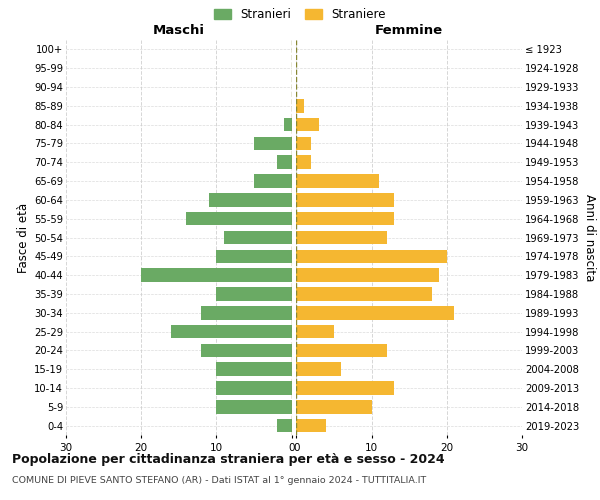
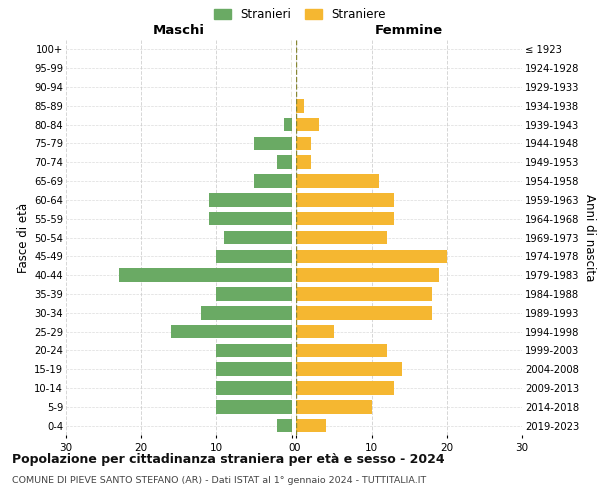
Maschi/55-59: 14 -> 11
Maschi/40-44: 20 -> 23
Maschi/20-24: 12 -> 10
Femmine/1989-1993: 21 -> 18
Femmine/2004-2008: 6 -> 14
